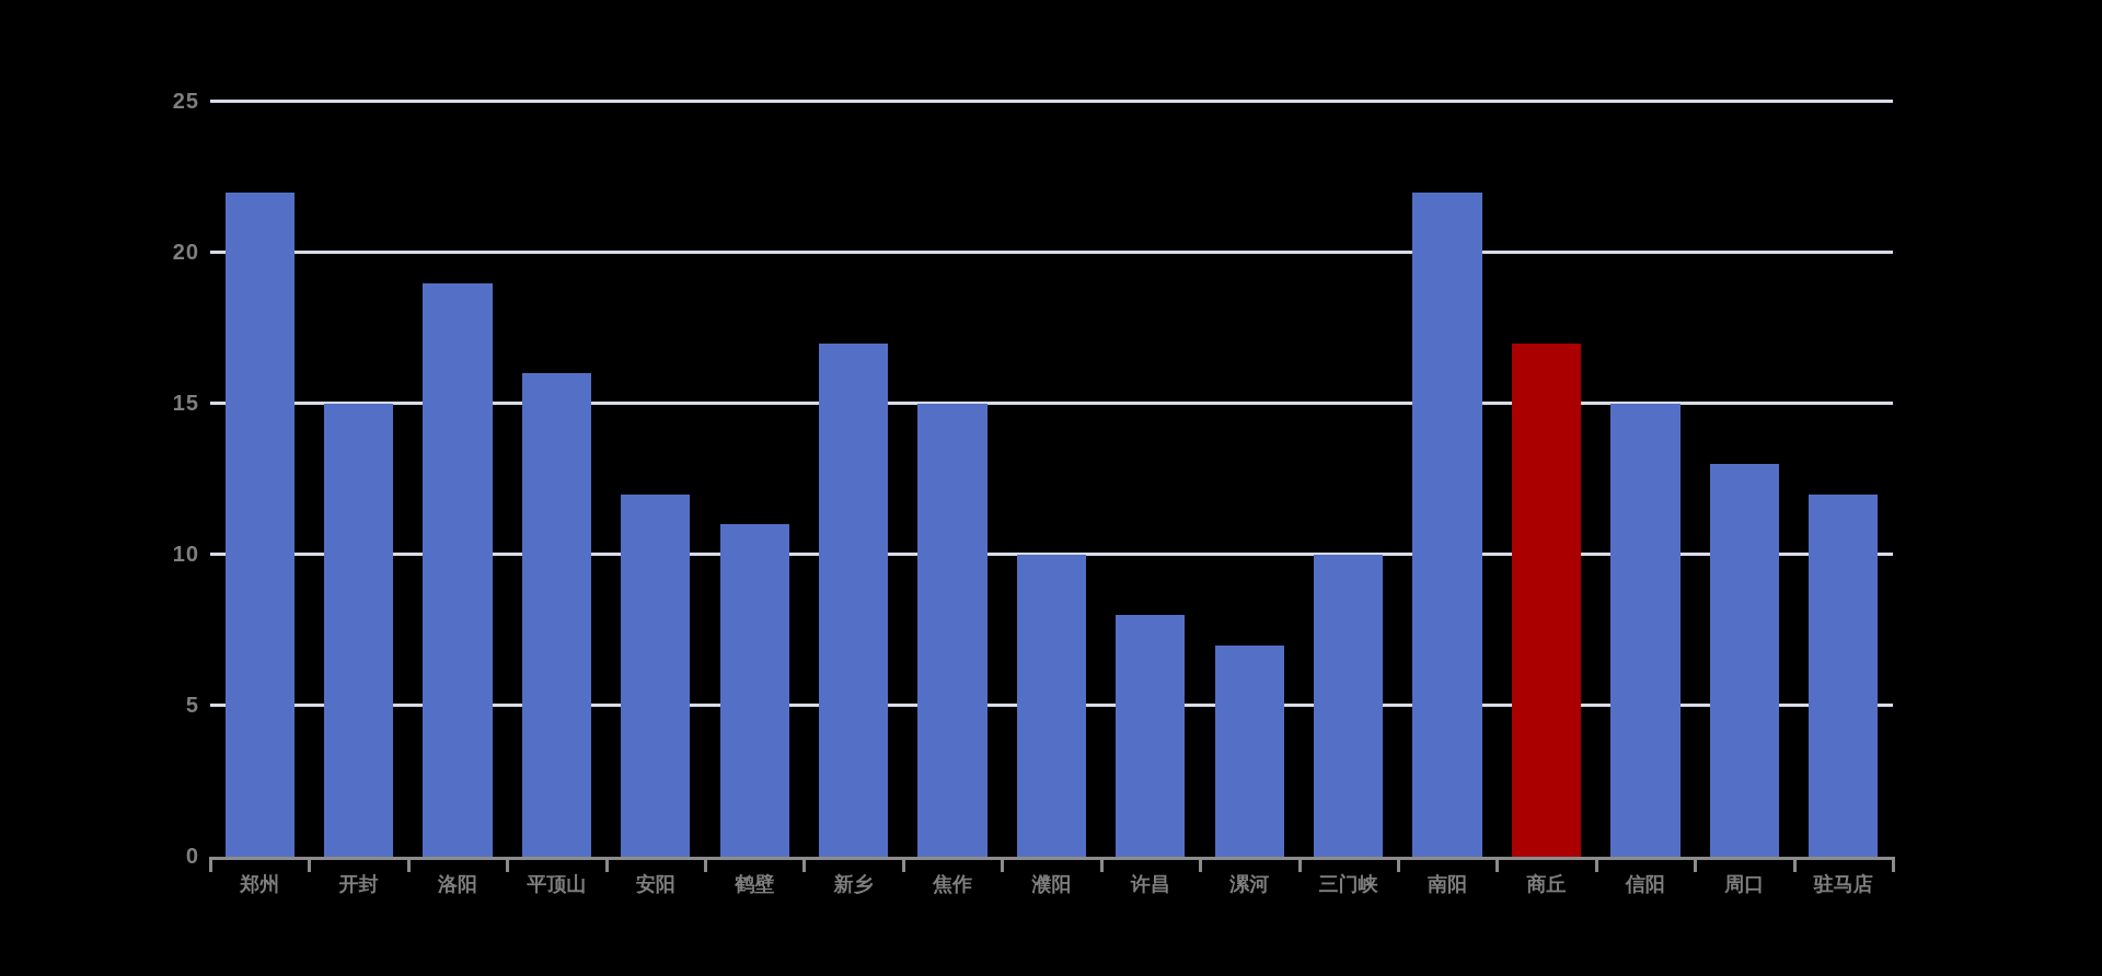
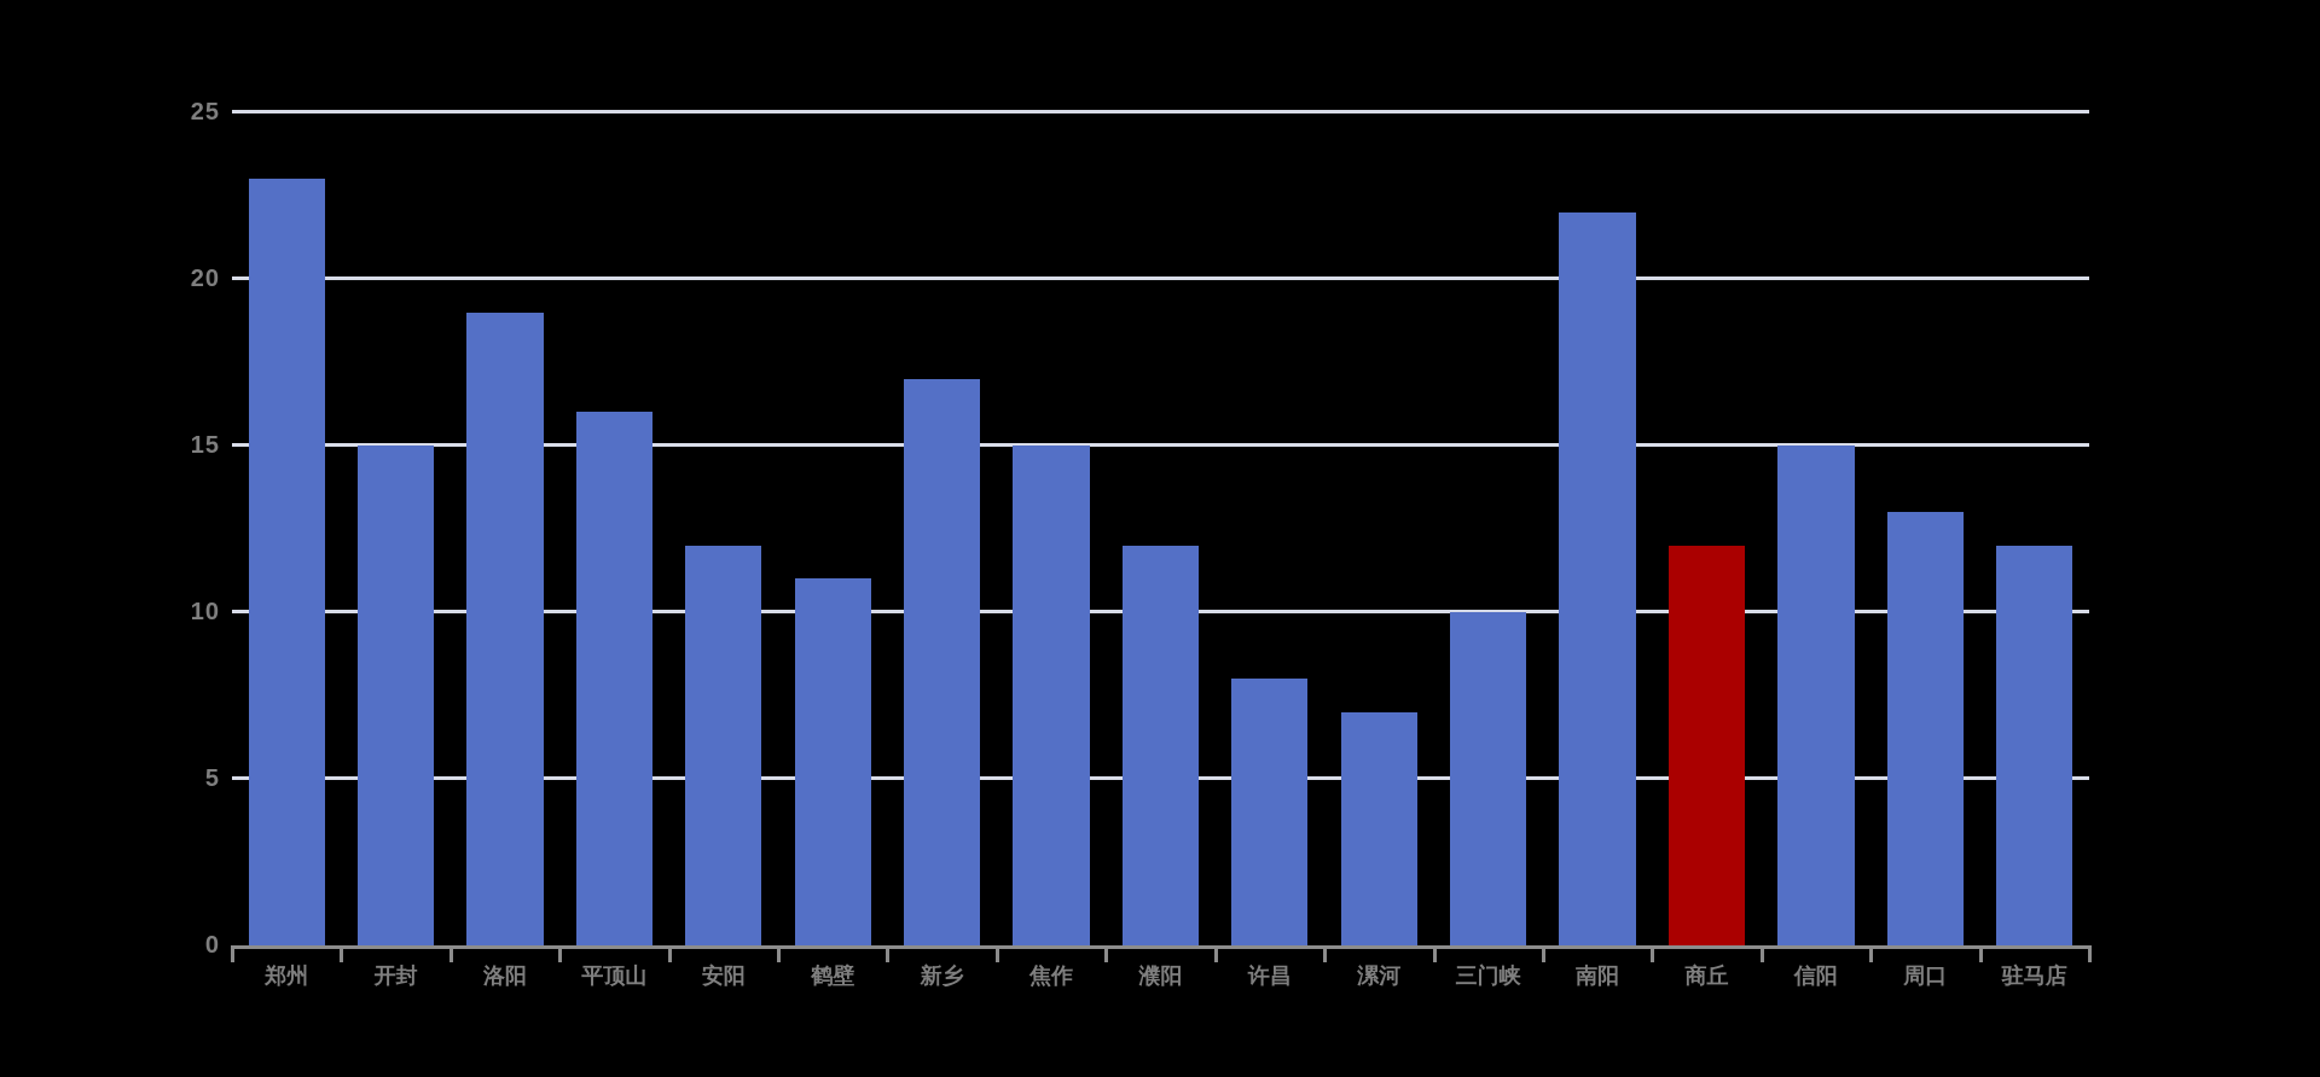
郑州: 22 -> 23
濮阳: 10 -> 12
商丘: 17 -> 12
